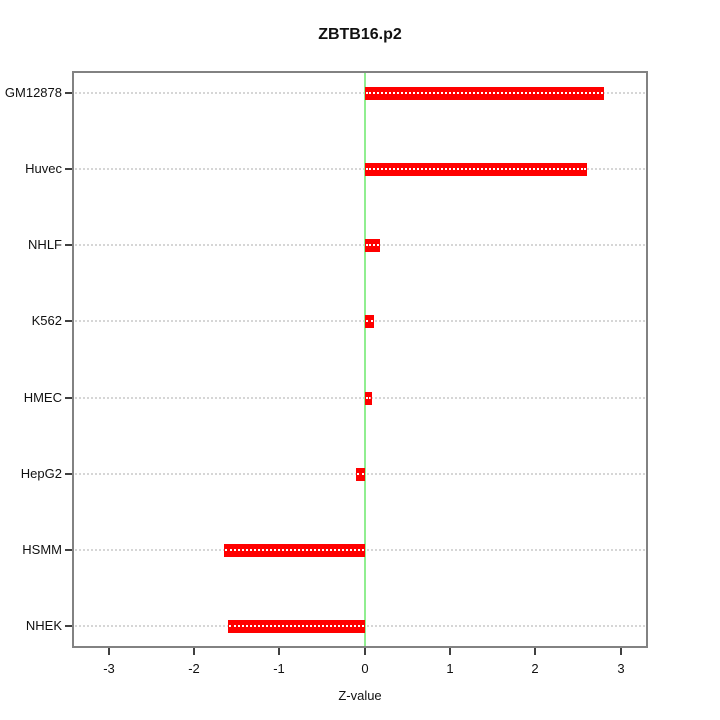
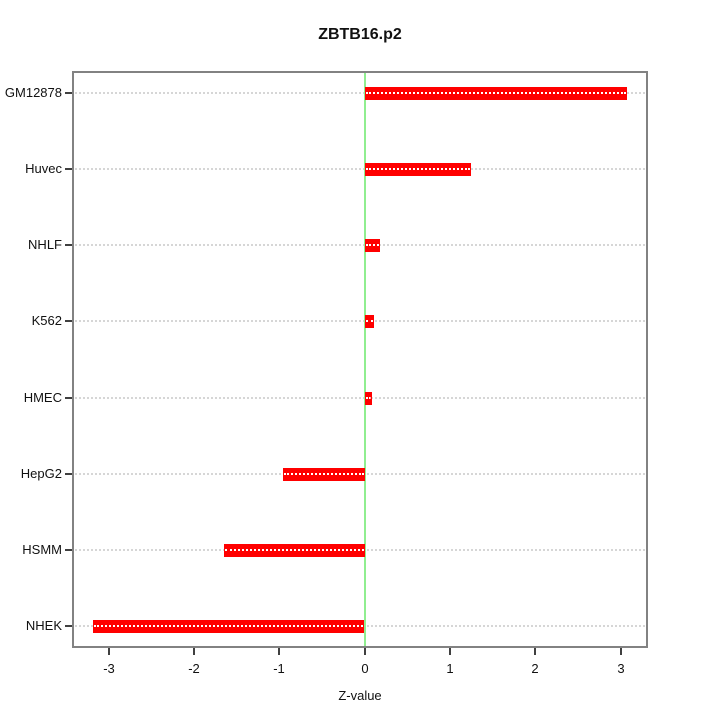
GM12878: 2.8 -> 3.1
Huvec: 2.6 -> 1.2
HepG2: -0.1 -> -1.0
NHEK: -1.6 -> -3.2
